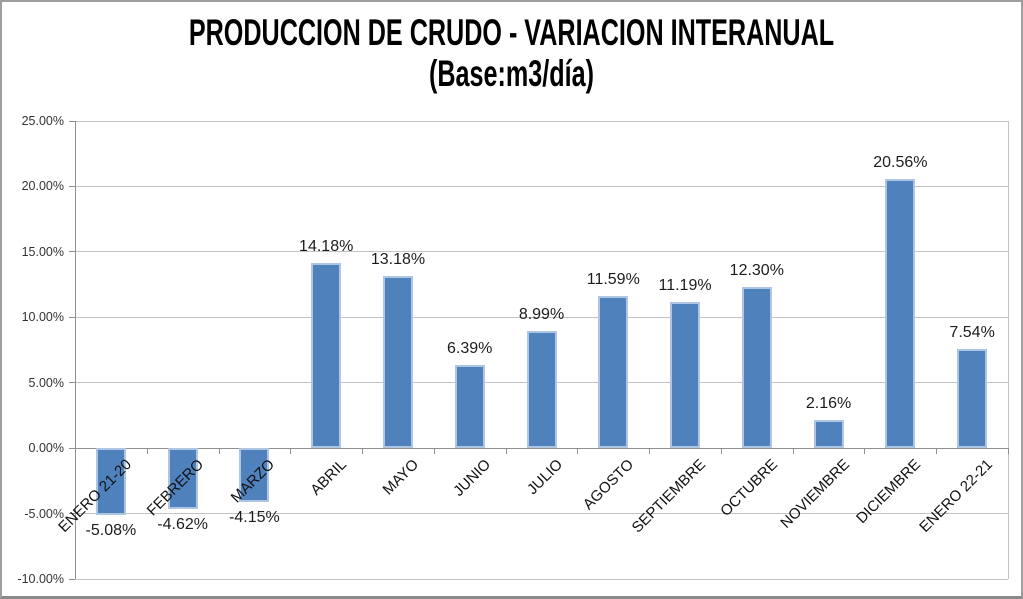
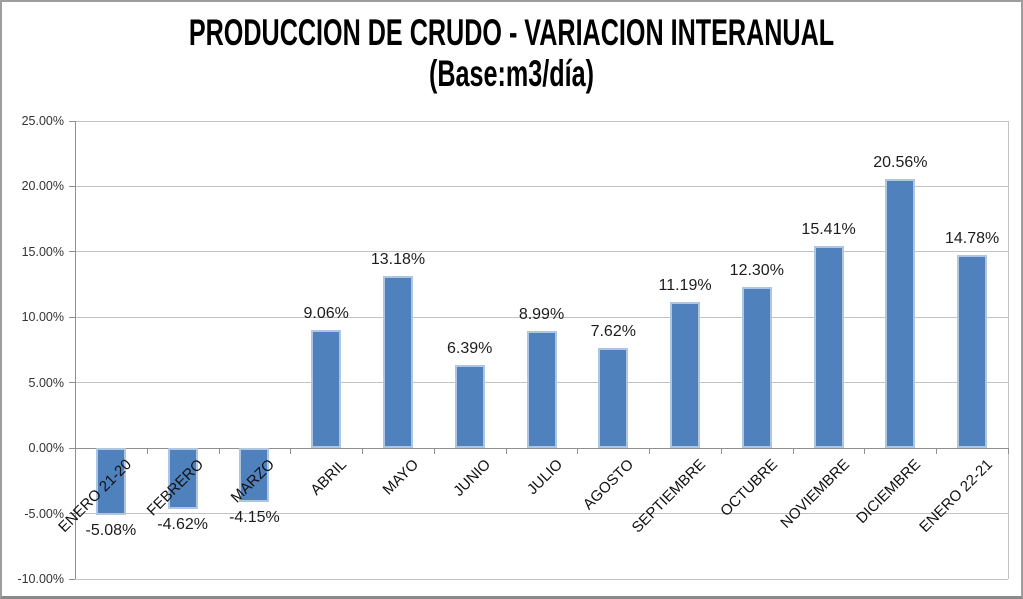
ABRIL: 14.18% -> 9.06%
AGOSTO: 11.59% -> 7.62%
NOVIEMBRE: 2.16% -> 15.41%
ENERO 22-21: 7.54% -> 14.78%
